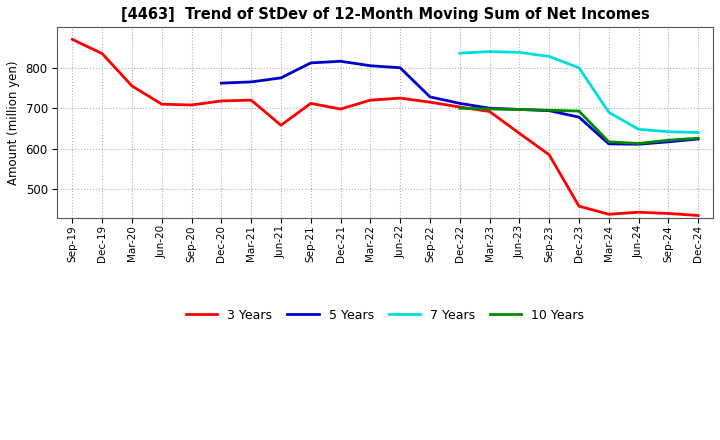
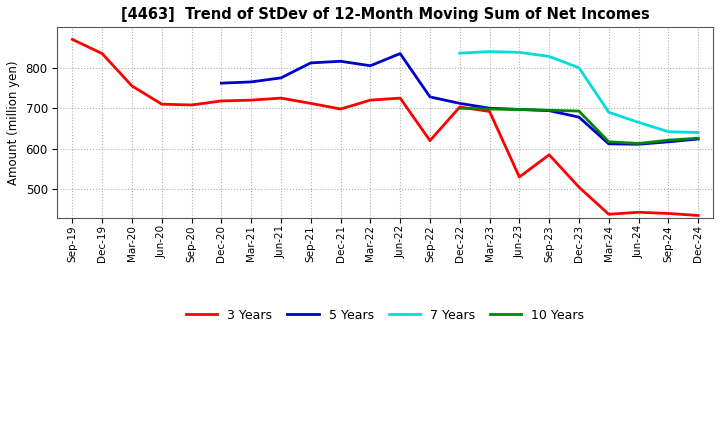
3 Years/Jun-21: 658 -> 725
5 Years/Jun-22: 800 -> 835
3 Years/Sep-22: 715 -> 620
3 Years/Jun-23: 638 -> 530
3 Years/Dec-23: 458 -> 505
7 Years/Jun-24: 648 -> 665
